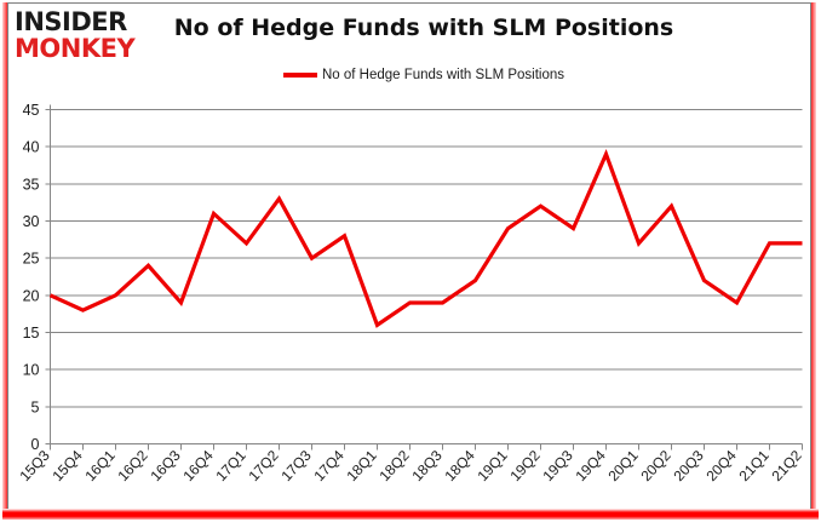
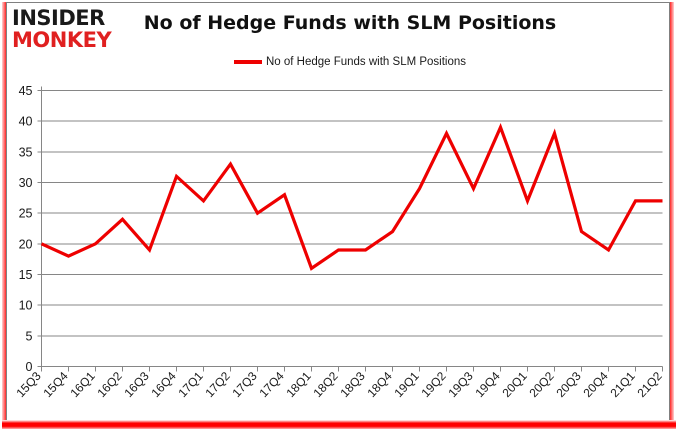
19Q2: 32 -> 38
20Q2: 32 -> 38
